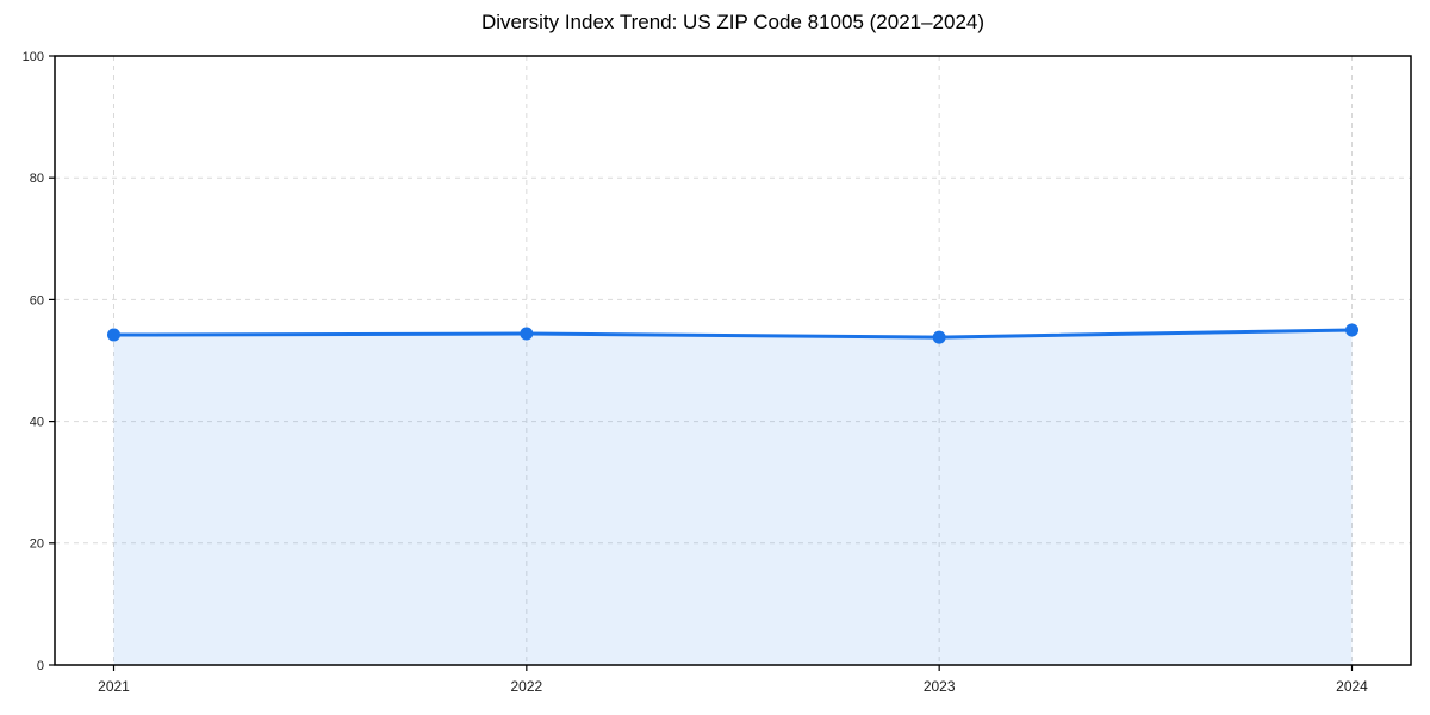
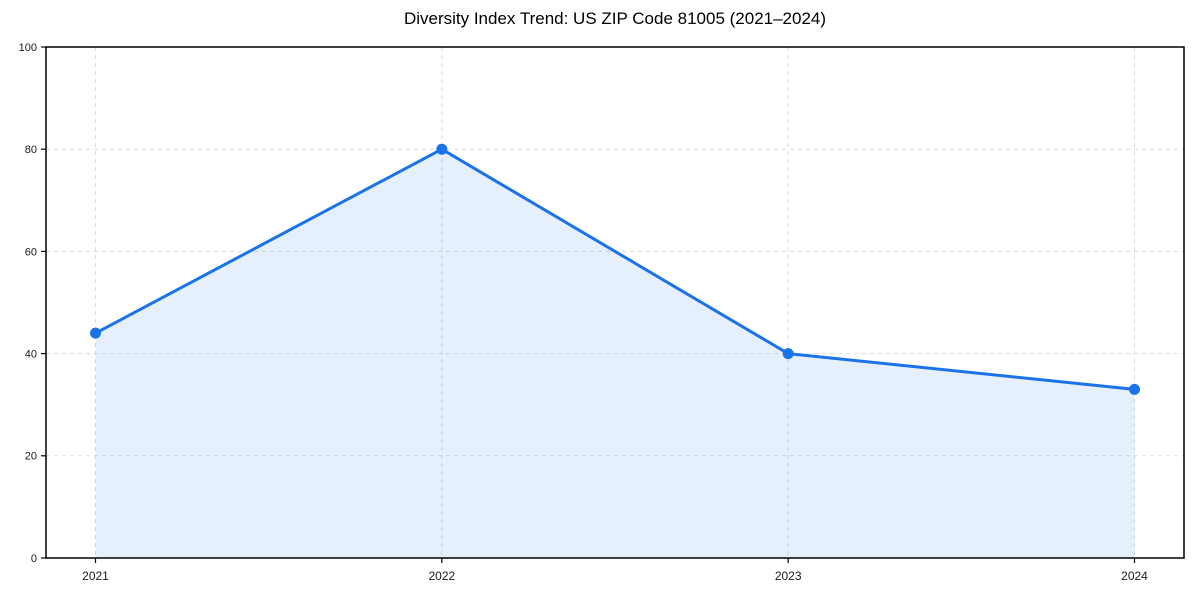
2021: 54 -> 44
2022: 54 -> 80
2023: 54 -> 40
2024: 55 -> 33
